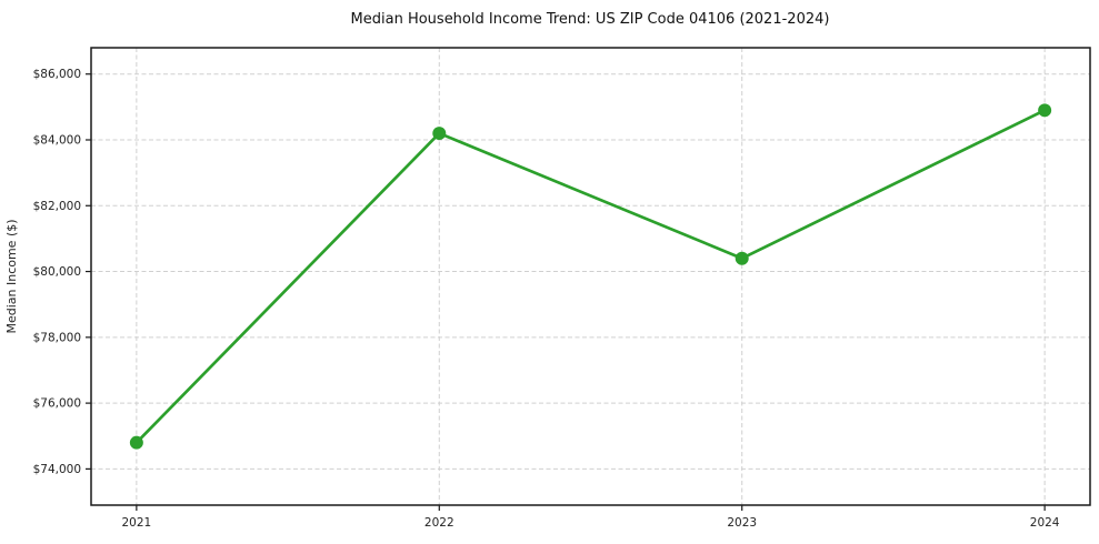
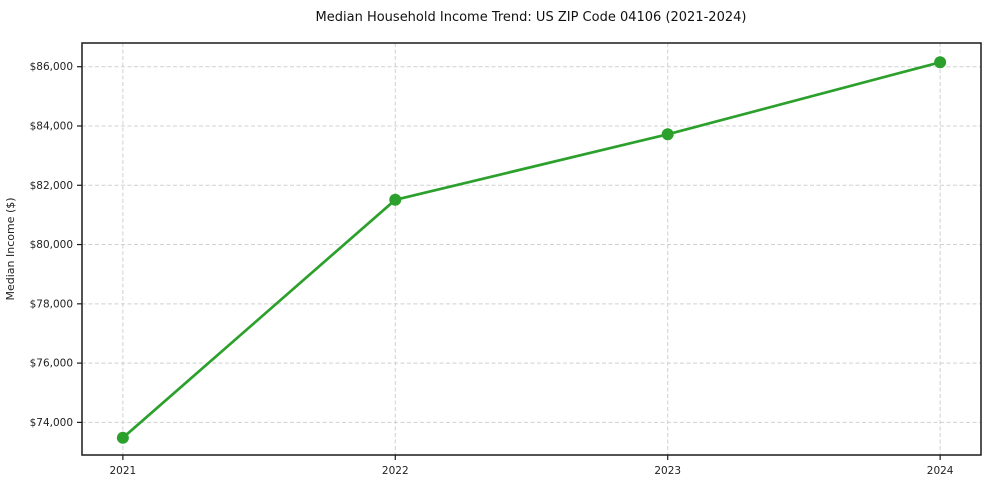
2021: $74800 -> $73500
2022: $84200 -> $81500
2023: $80400 -> $83700
2024: $84900 -> $86200
